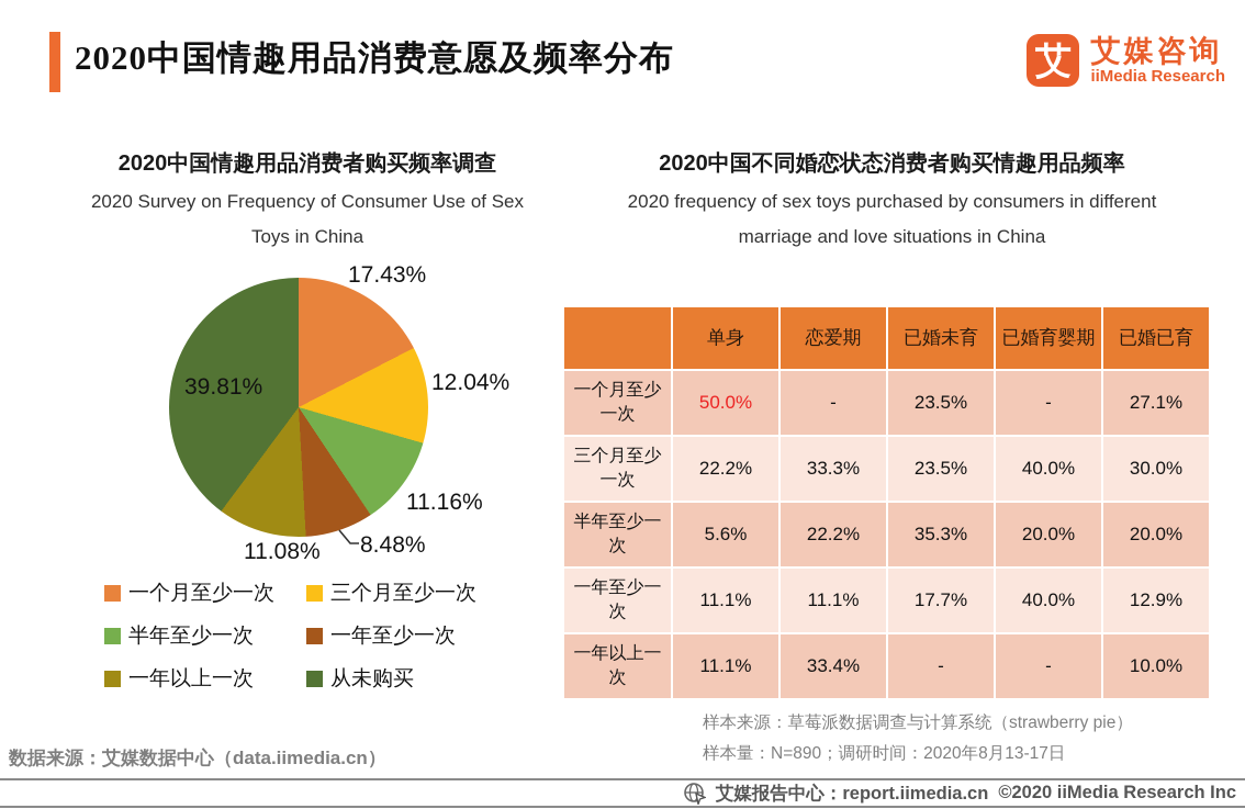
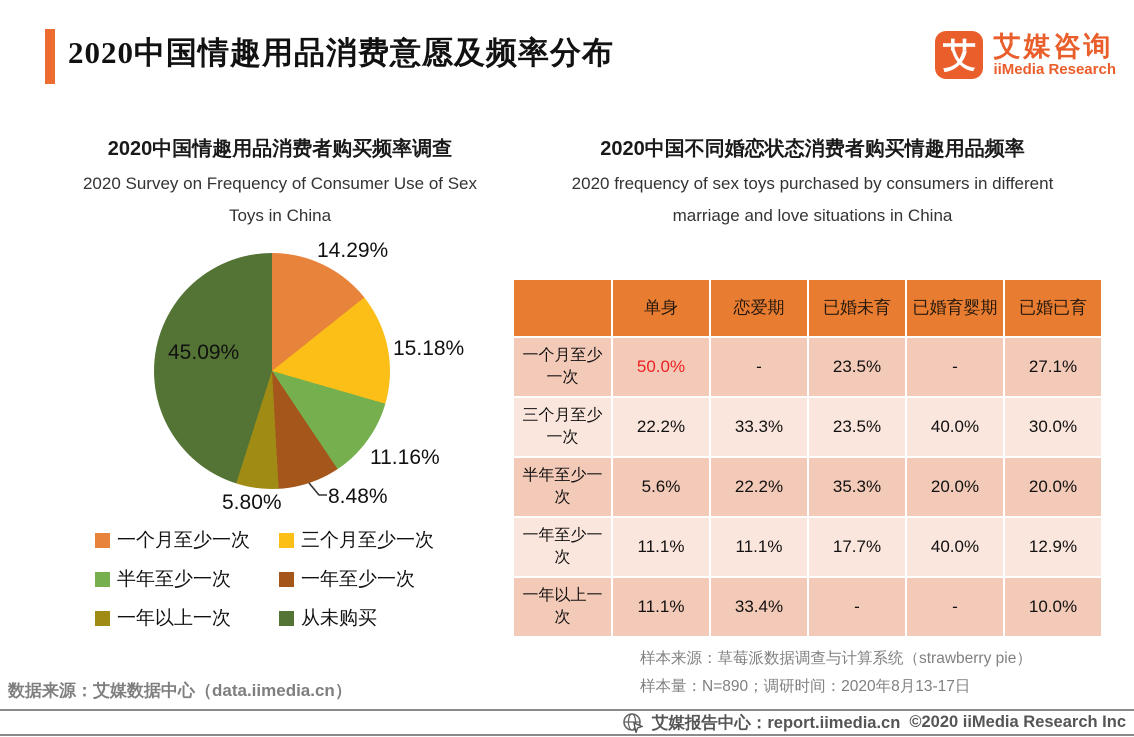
2020中国情趣用品消费者购买频率调查/一个月至少一次: 17.43% -> 14.29%
2020中国情趣用品消费者购买频率调查/三个月至少一次: 12.04% -> 15.18%
2020中国情趣用品消费者购买频率调查/一年以上一次: 11.08% -> 5.80%
2020中国情趣用品消费者购买频率调查/从未购买: 39.81% -> 45.09%
